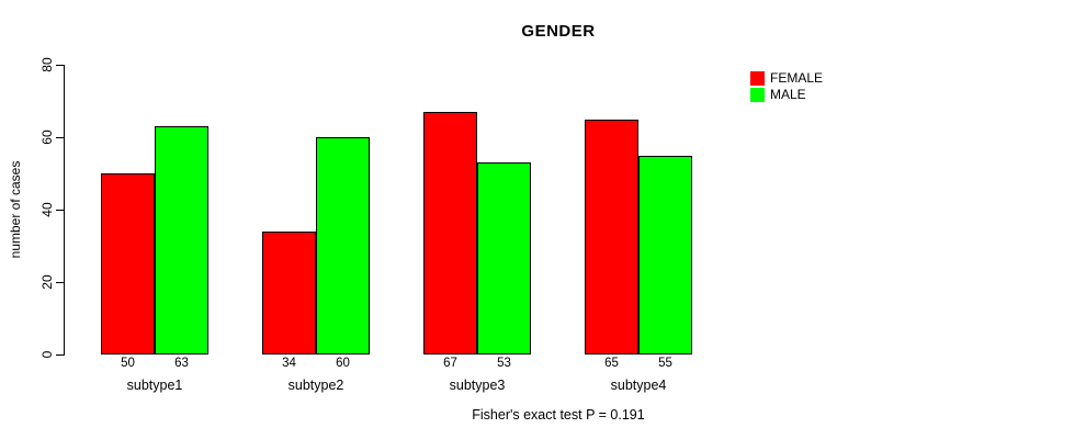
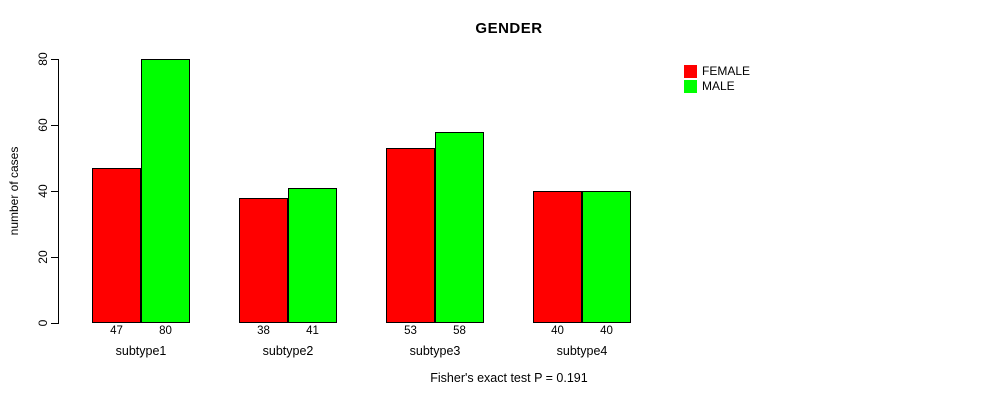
FEMALE/subtype1: 50 -> 47
MALE/subtype1: 63 -> 80
FEMALE/subtype2: 34 -> 38
MALE/subtype2: 60 -> 41
FEMALE/subtype3: 67 -> 53
MALE/subtype3: 53 -> 58
FEMALE/subtype4: 65 -> 40
MALE/subtype4: 55 -> 40
